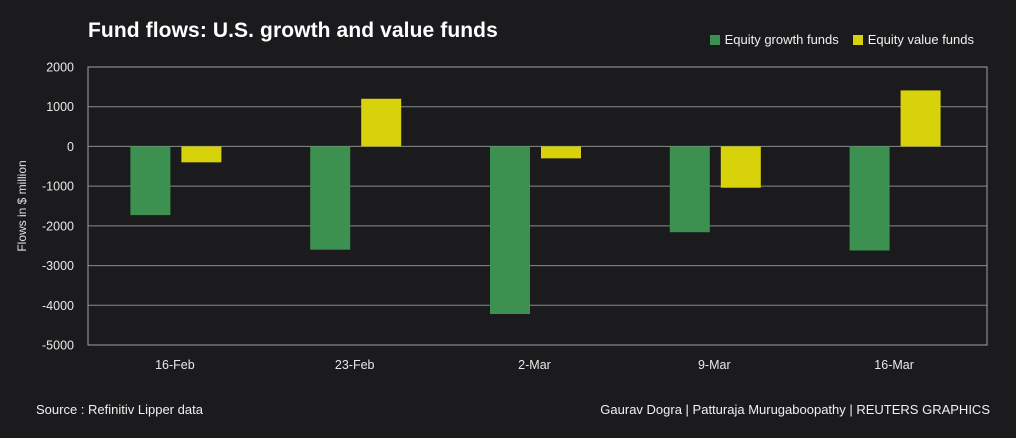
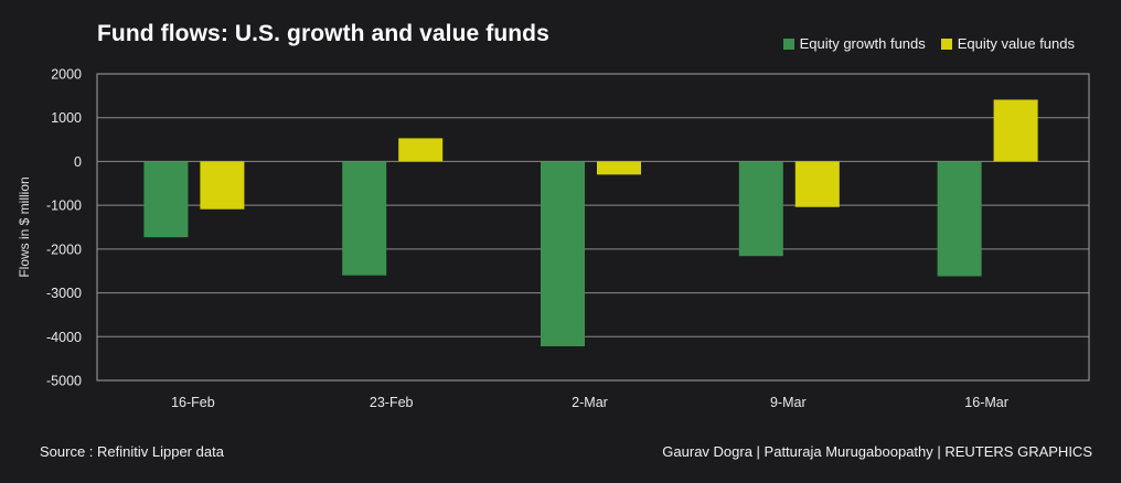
Equity value funds/16-Feb: -400 -> -1100
Equity value funds/23-Feb: 1200 -> 500
